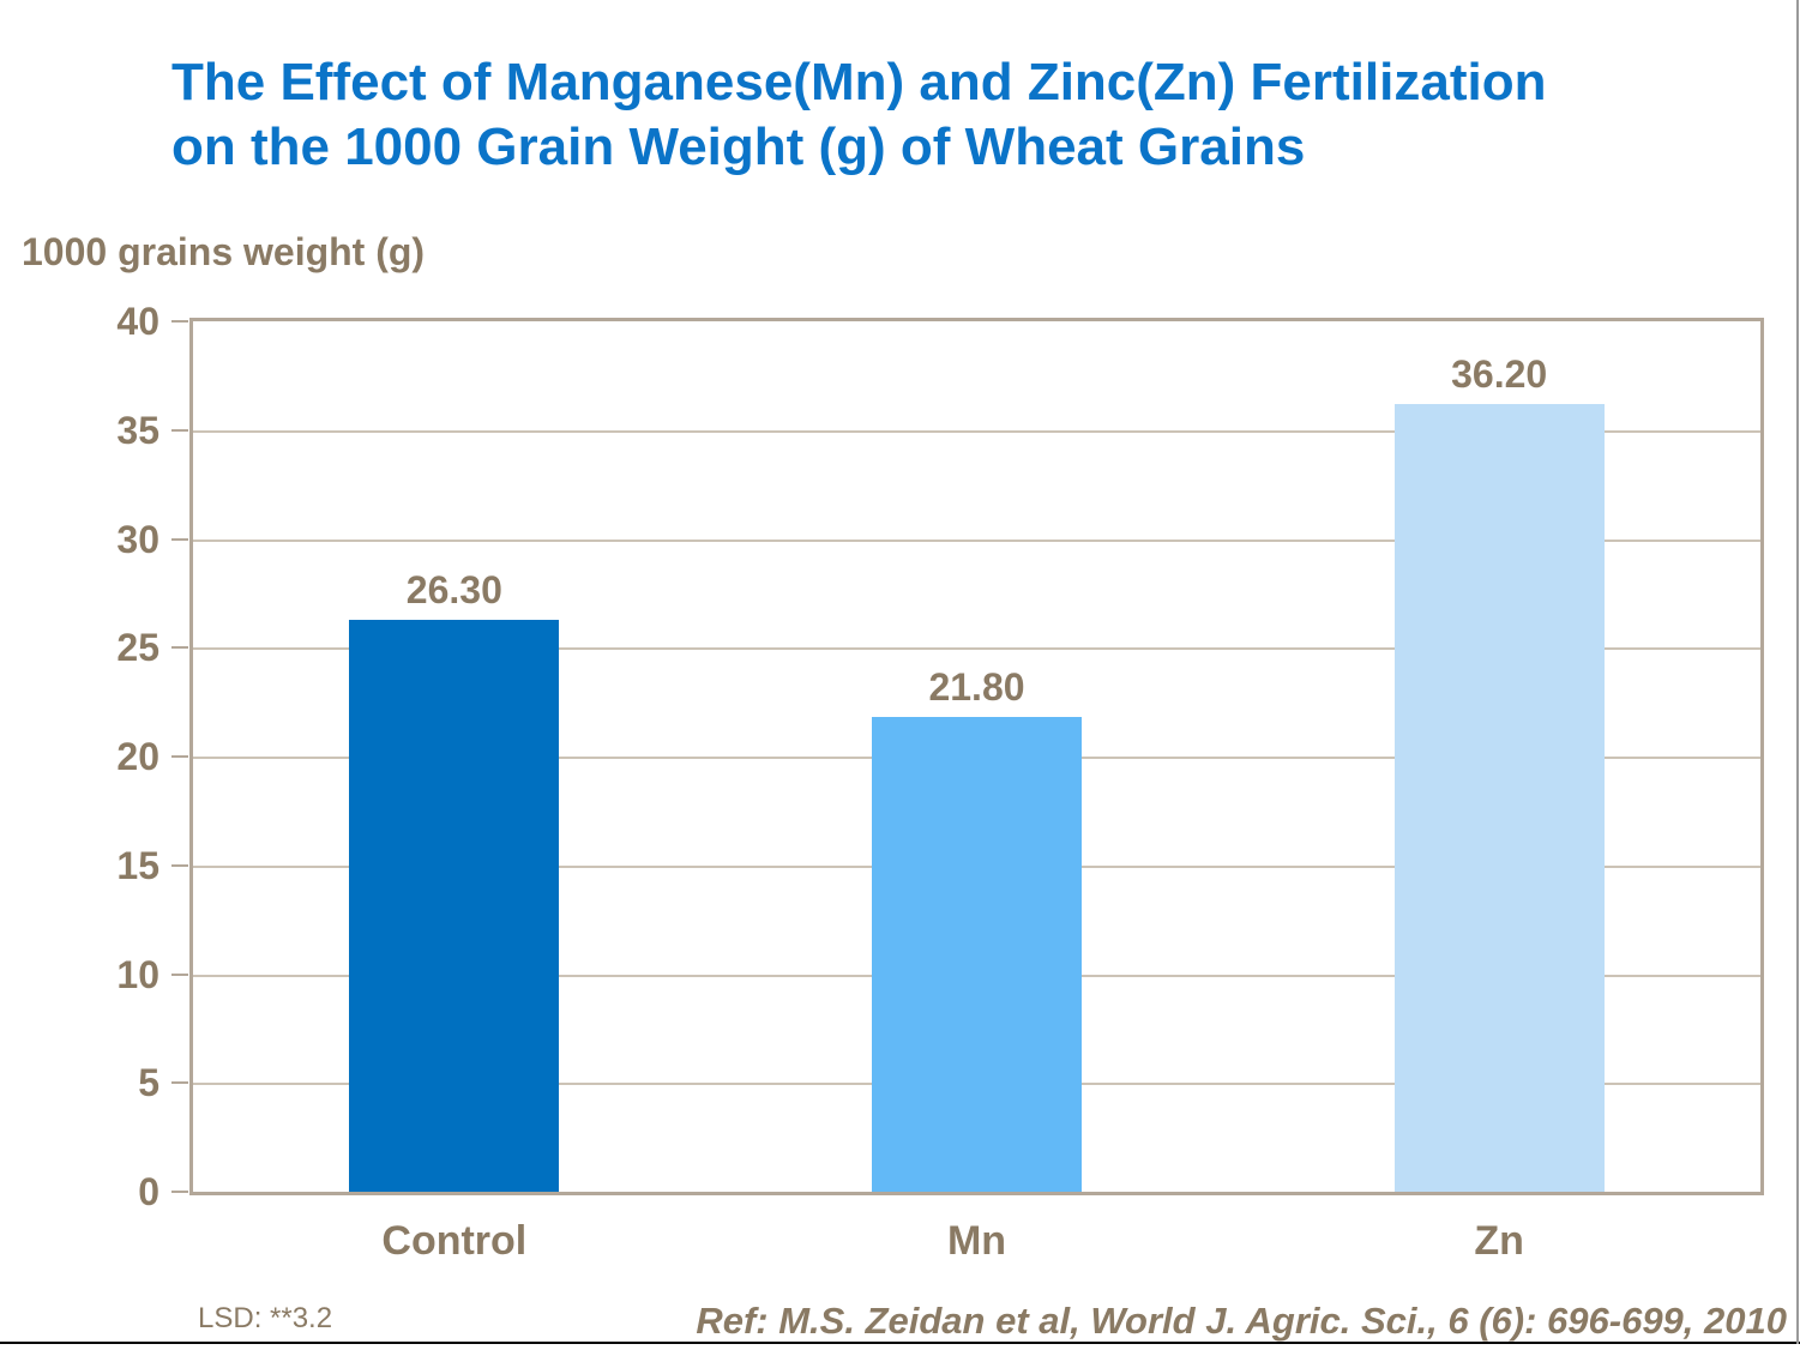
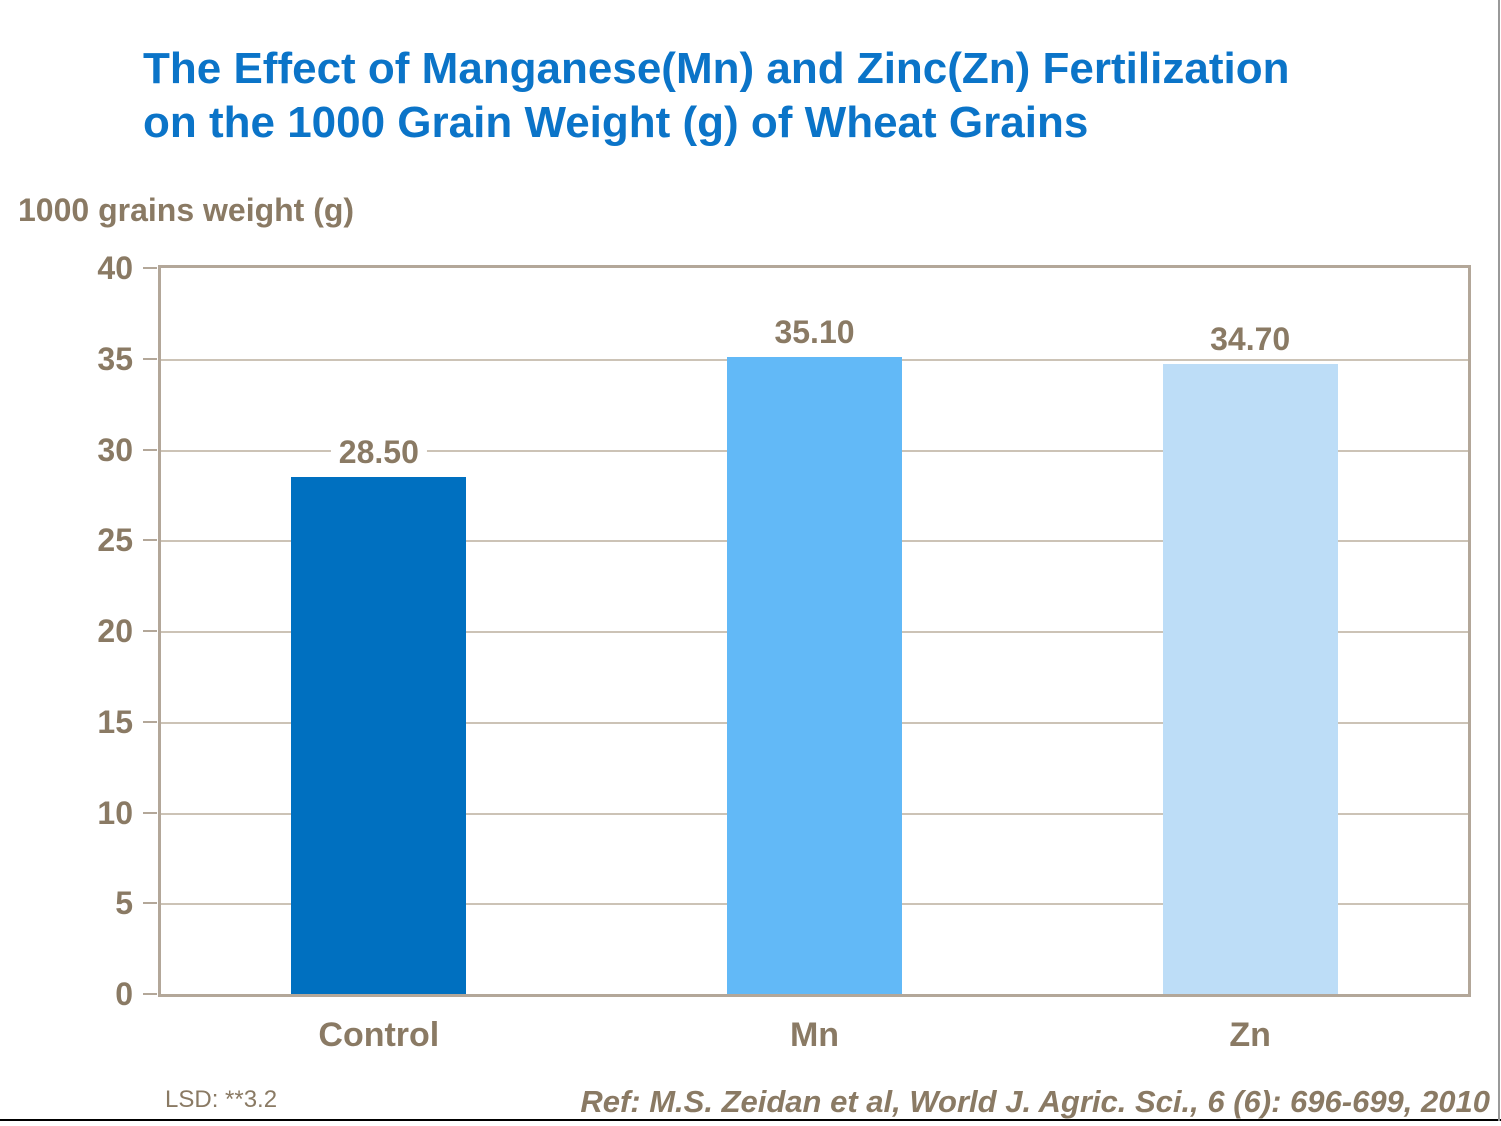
Control: 26.30 -> 28.50
Mn: 21.80 -> 35.10
Zn: 36.20 -> 34.70
